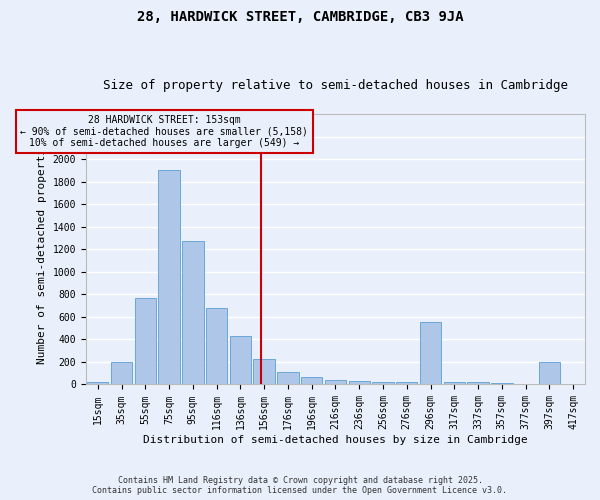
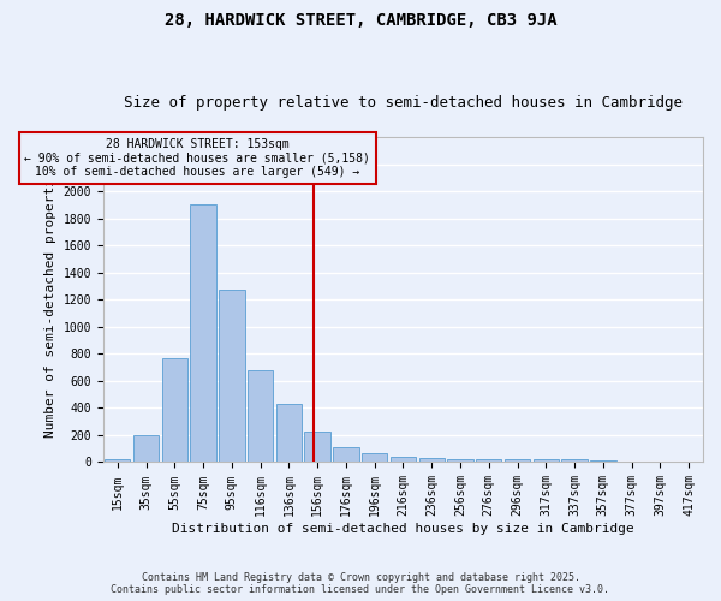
296sqm: 550 -> 20
397sqm: 200 -> 0
